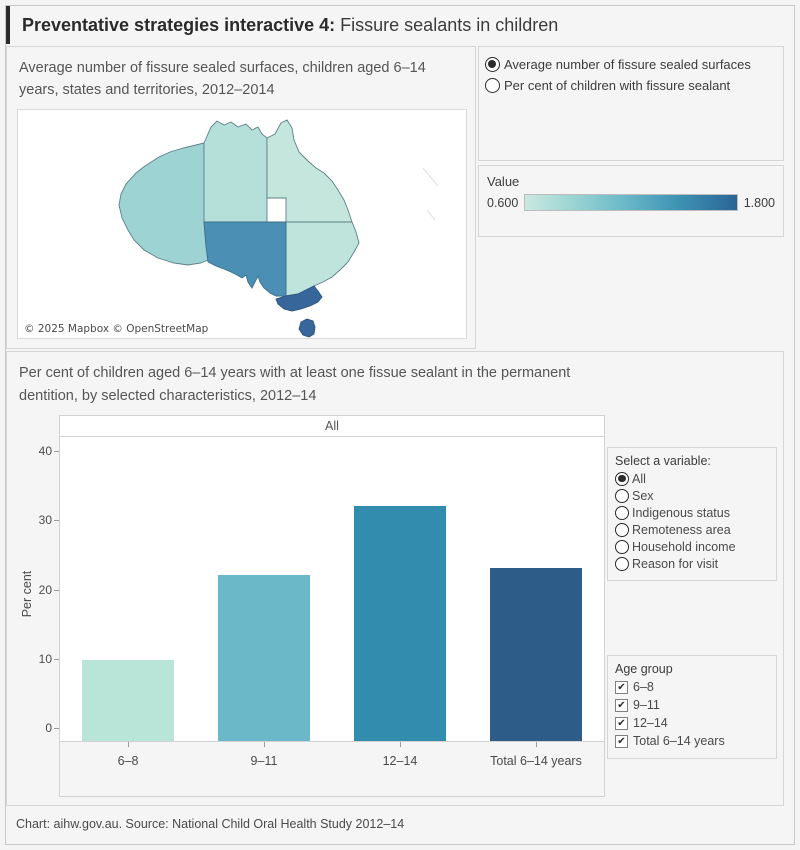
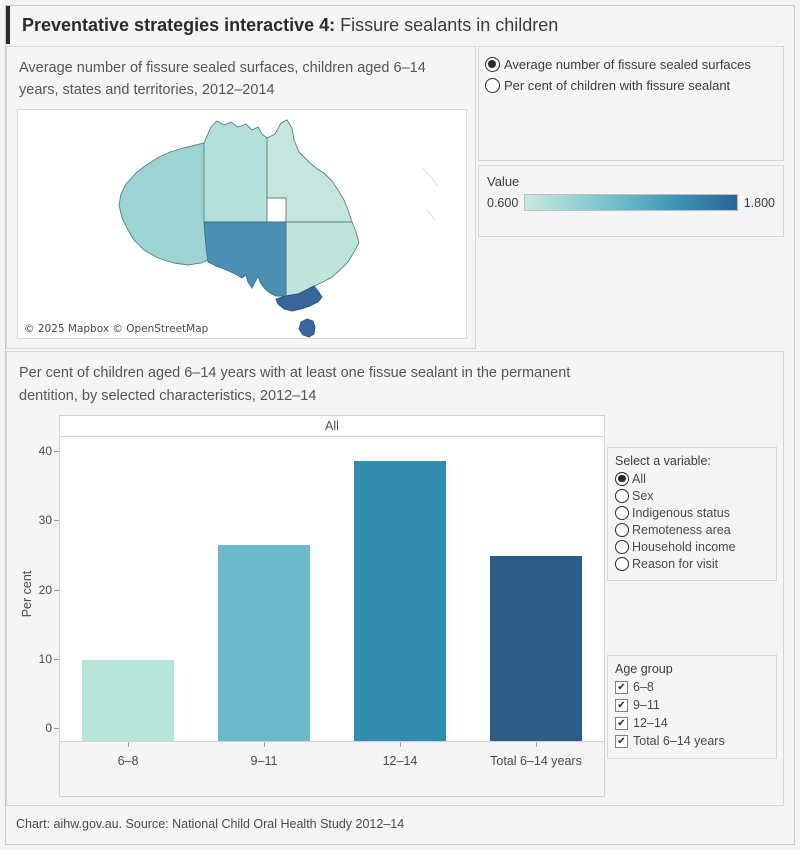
9–11: 24 -> 28
12–14: 34 -> 41
Total 6–14 years: 25 -> 27
